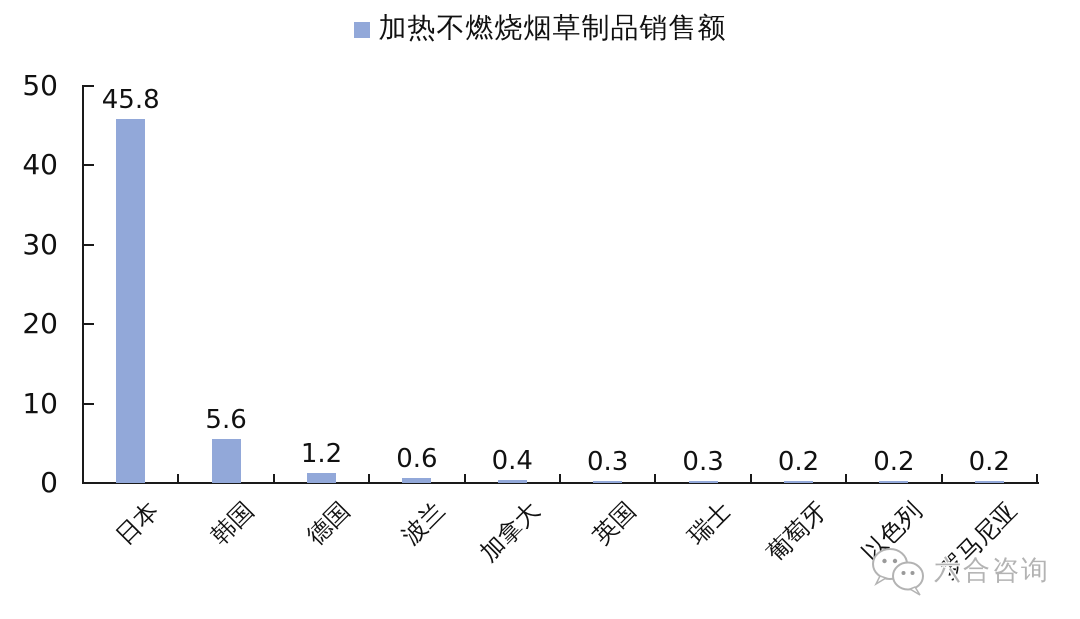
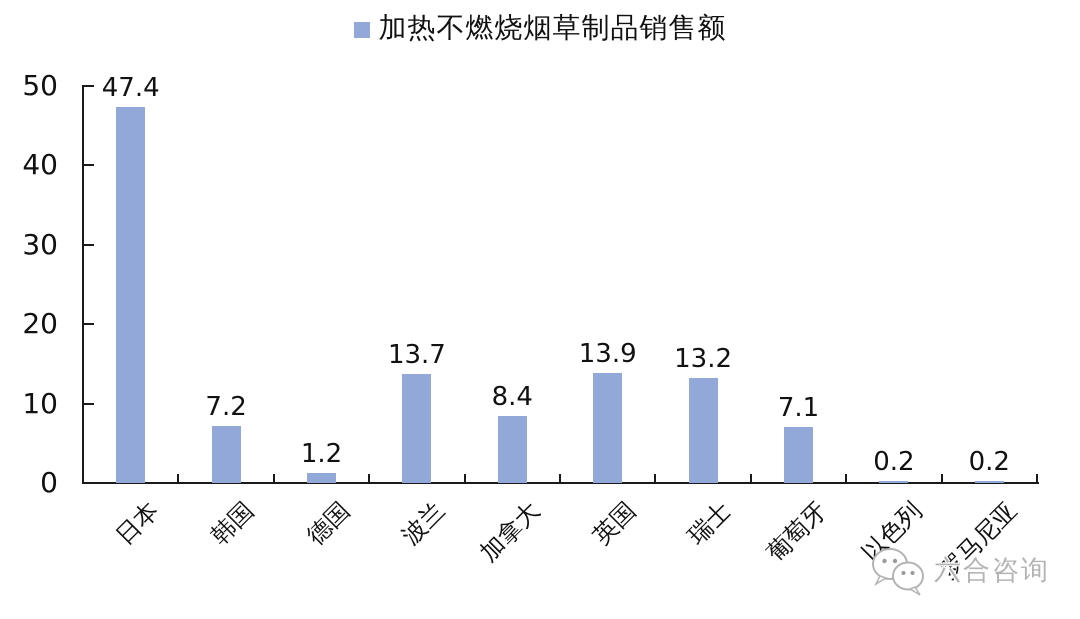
日本: 45.8 -> 47.4
韩国: 5.6 -> 7.2
波兰: 0.6 -> 13.7
加拿大: 0.4 -> 8.4
英国: 0.3 -> 13.9
瑞士: 0.3 -> 13.2
葡萄牙: 0.2 -> 7.1
